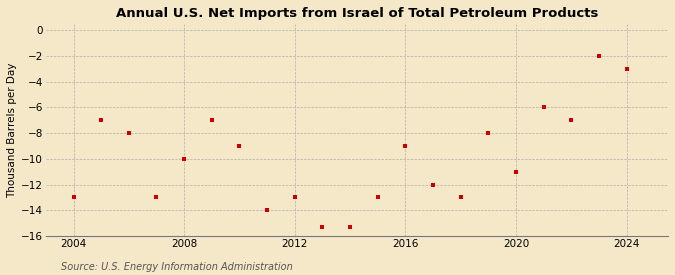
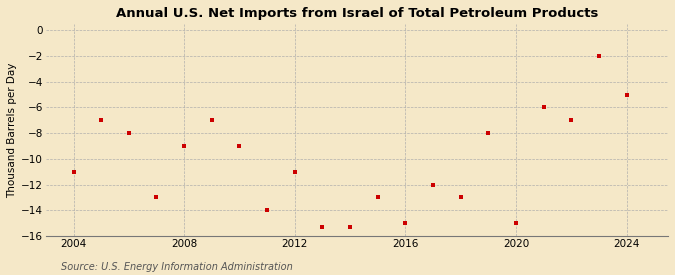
2004: -13.0 -> -11.0
2008: -10.0 -> -9.0
2012: -13.0 -> -11.0
2016: -9.0 -> -15.0
2020: -11.0 -> -15.0
2024: -3.0 -> -5.0
